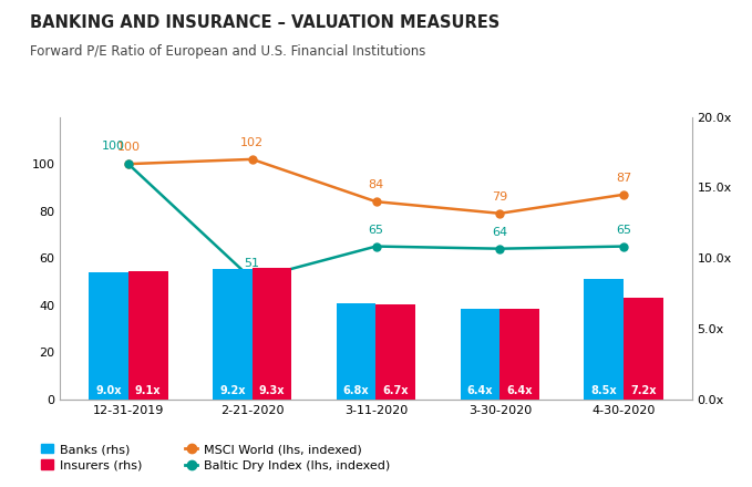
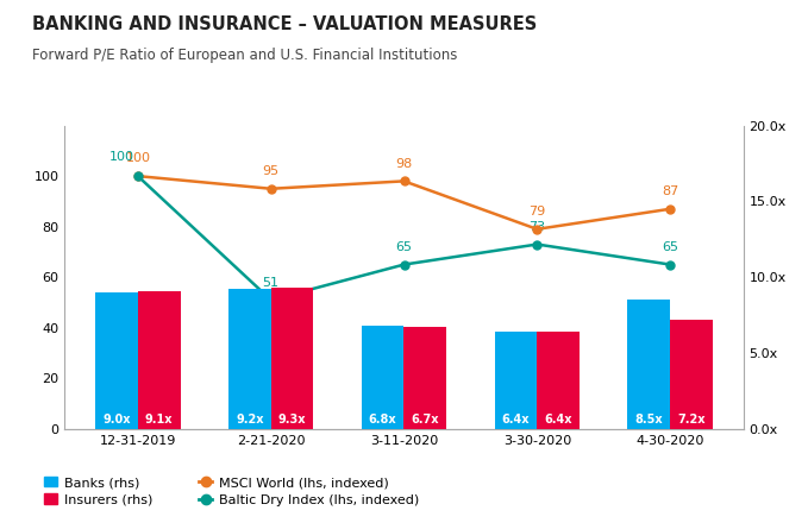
MSCI World (lhs, indexed)/2-21-2020: 102 -> 95
MSCI World (lhs, indexed)/3-11-2020: 84 -> 98
Baltic Dry Index (lhs, indexed)/3-30-2020: 64 -> 73
